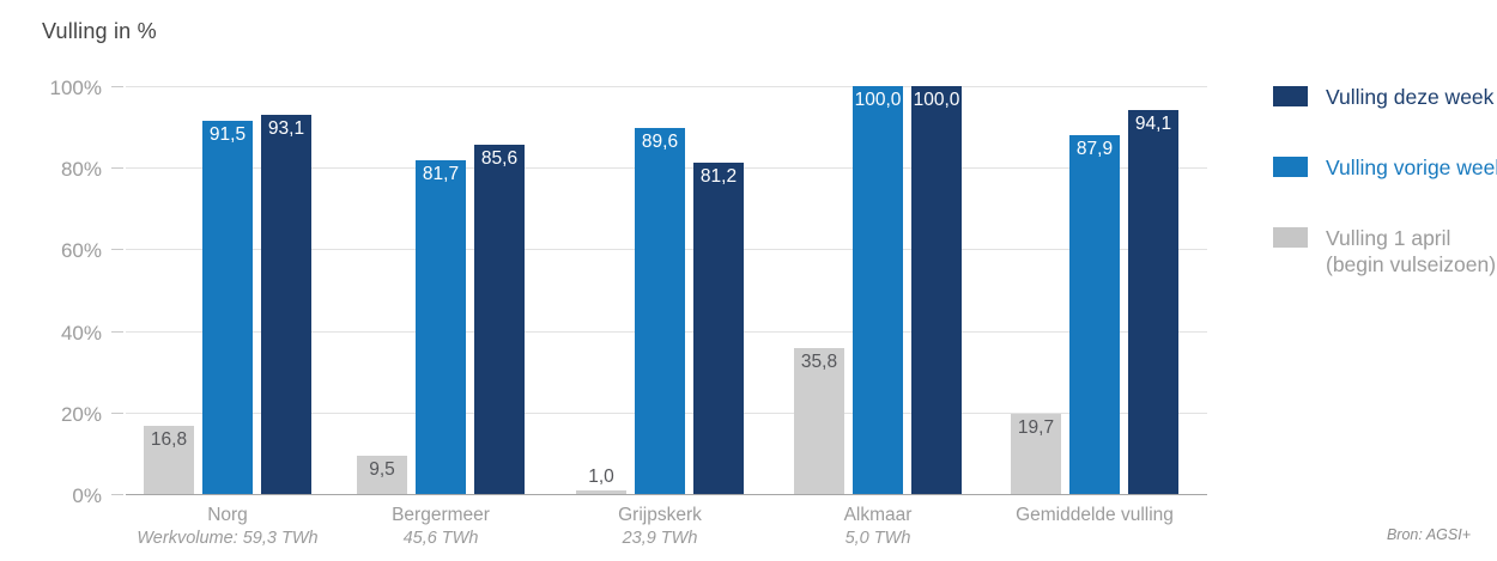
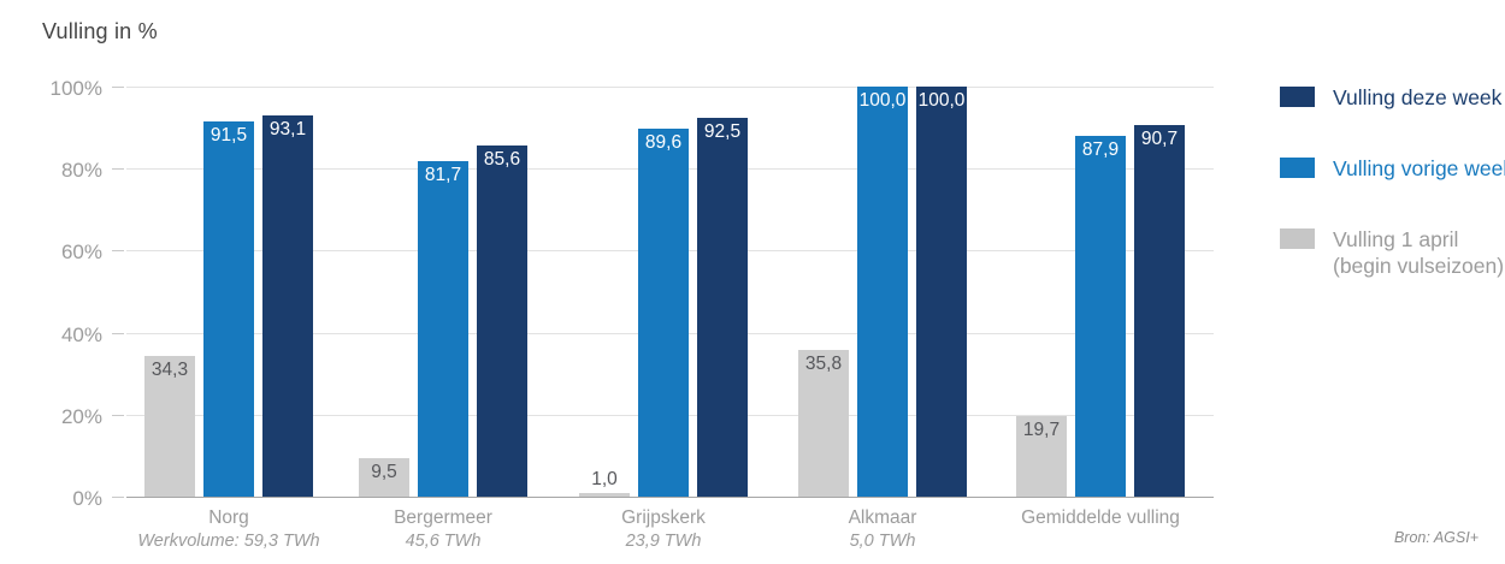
Vulling 1 april (begin vulseizoen)/Norg: 16,8 -> 34,3
Vulling deze week/Grijpskerk: 81,2 -> 92,5
Vulling deze week/Gemiddelde vulling: 94,1 -> 90,7
